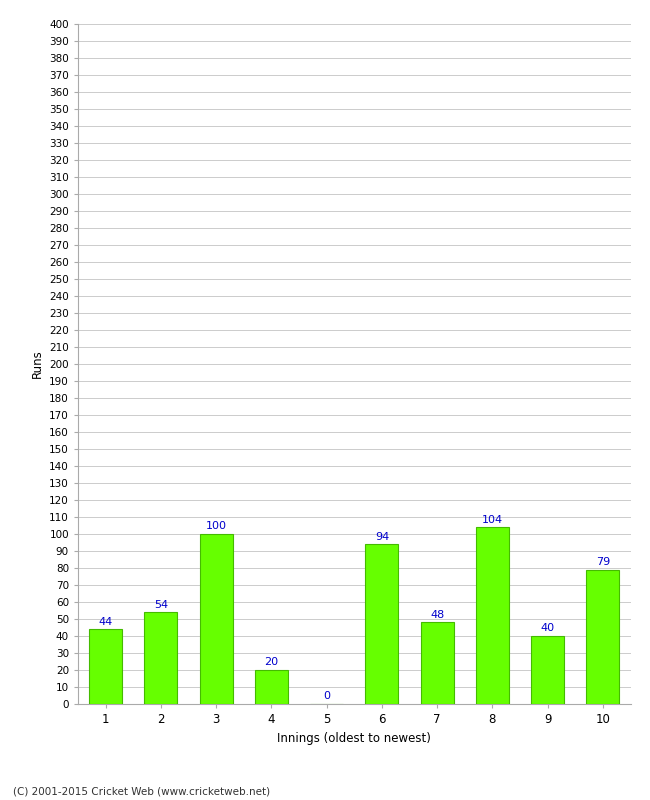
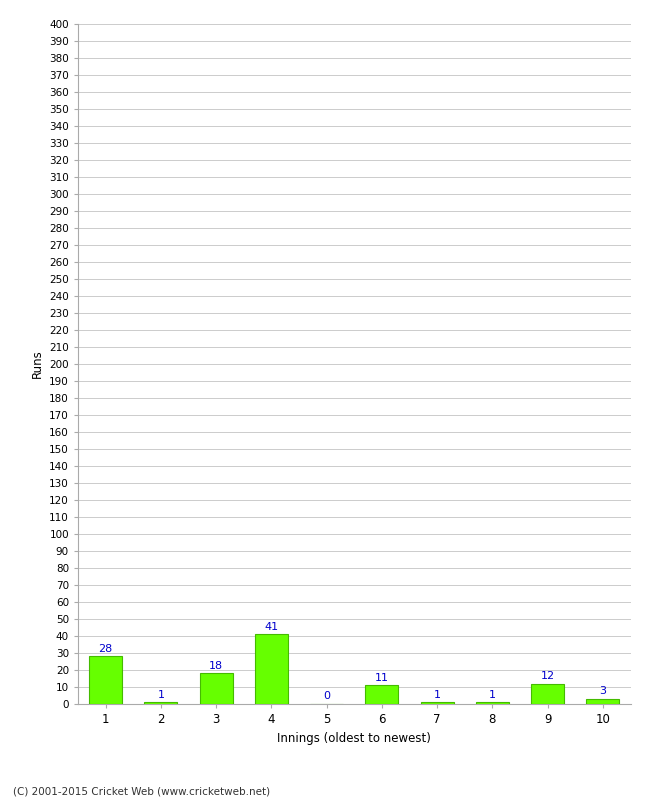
1: 44 -> 28
2: 54 -> 1
3: 100 -> 18
4: 20 -> 41
6: 94 -> 11
7: 48 -> 1
8: 104 -> 1
9: 40 -> 12
10: 79 -> 3
